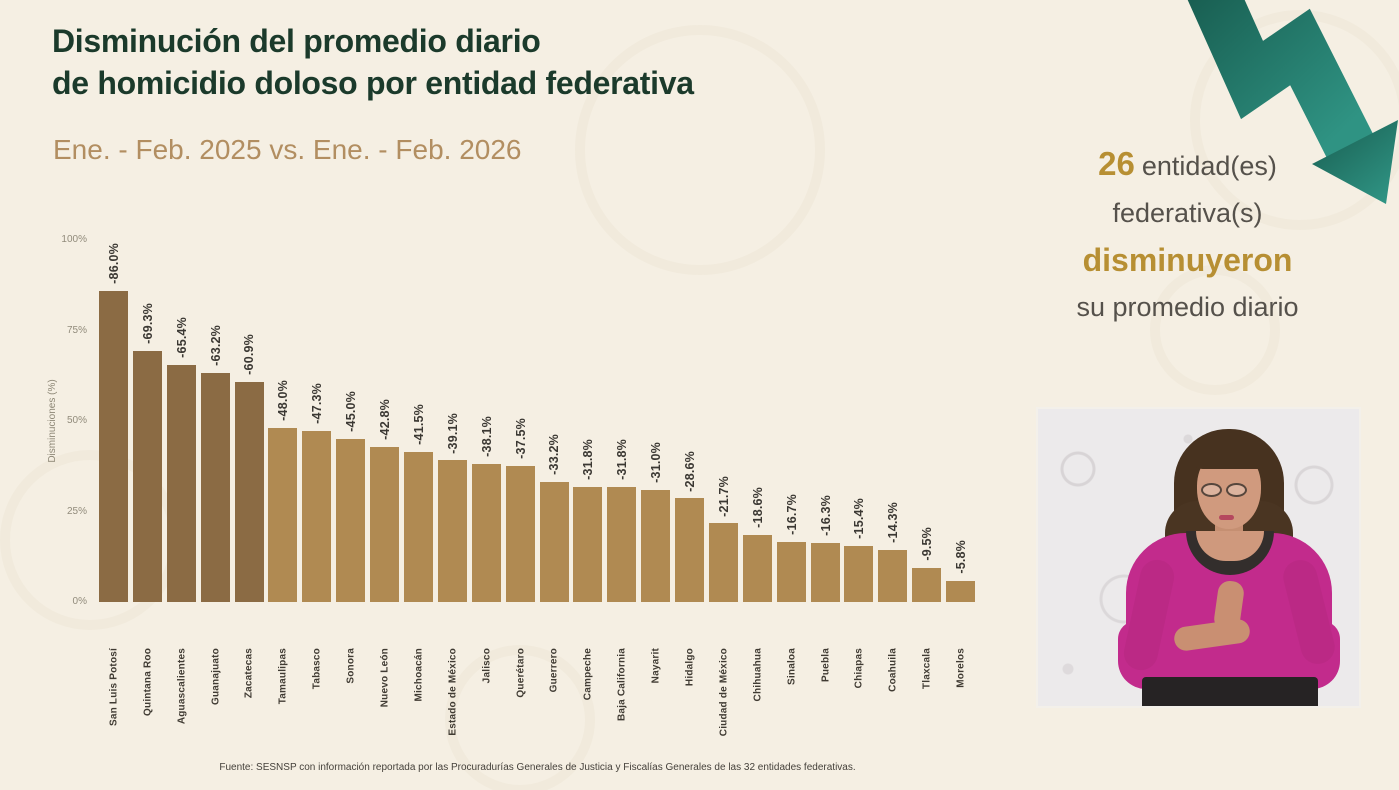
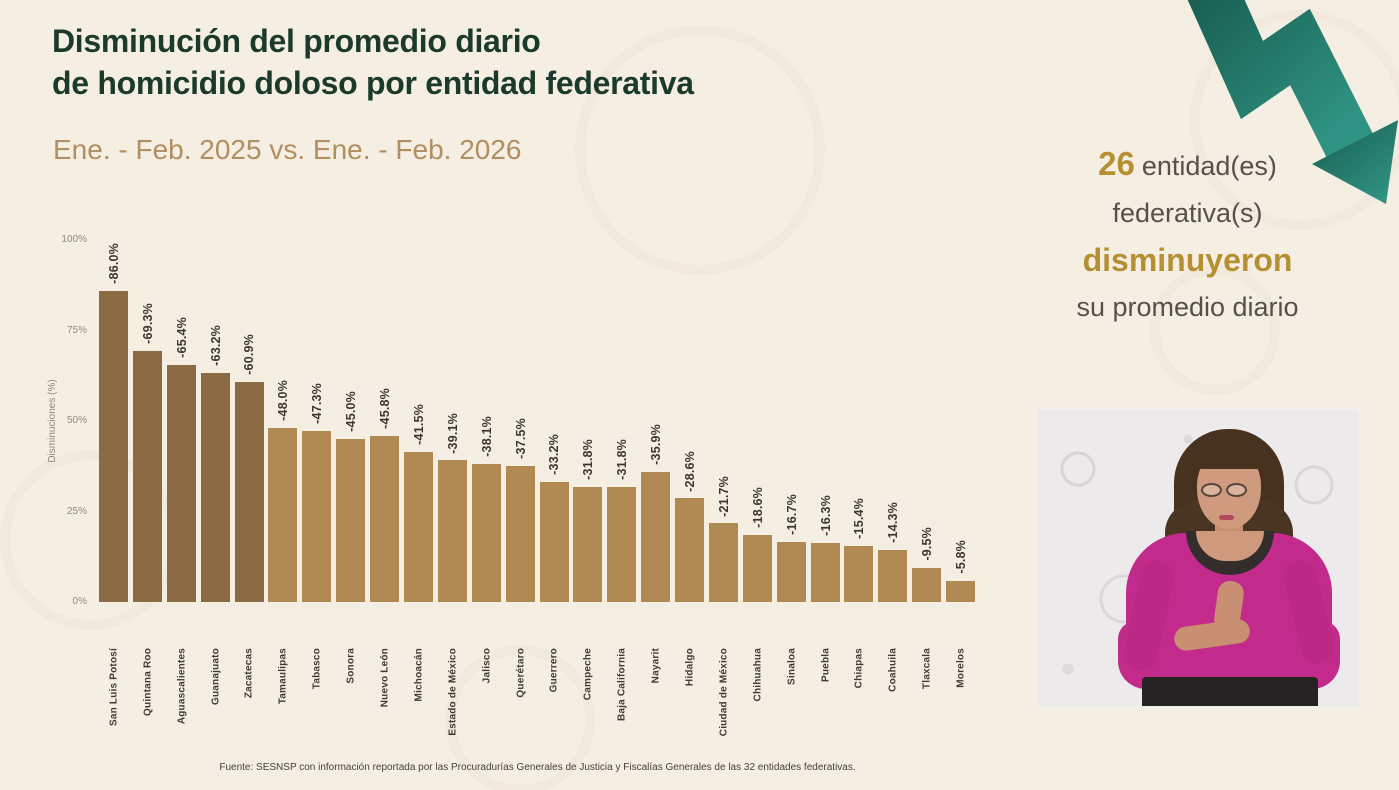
Nuevo León: -42.8% -> -45.8%
Nayarit: -31.0% -> -35.9%
